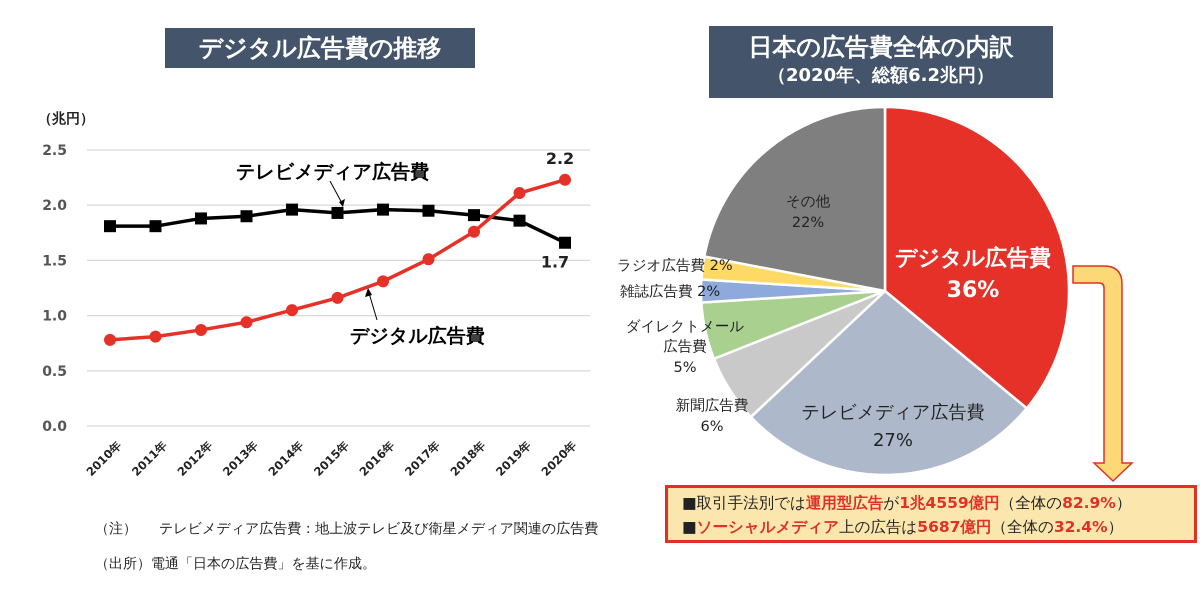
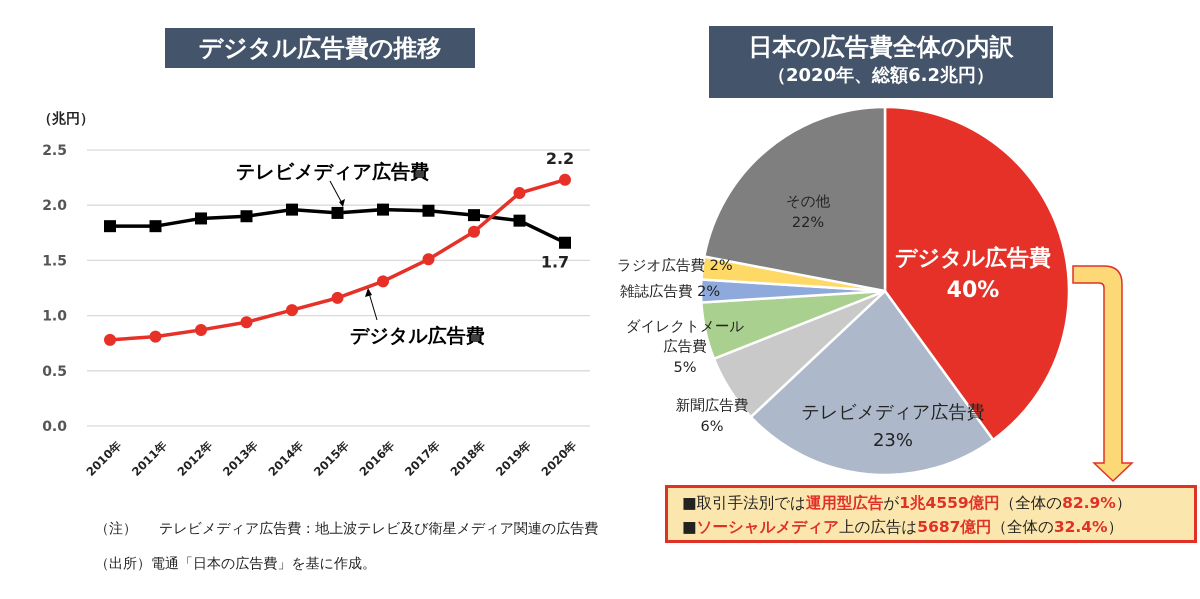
日本の広告費全体の内訳（2020年、総額6.2兆円）/デジタル広告費: 36% -> 40%
日本の広告費全体の内訳（2020年、総額6.2兆円）/テレビメディア広告費: 27% -> 23%
